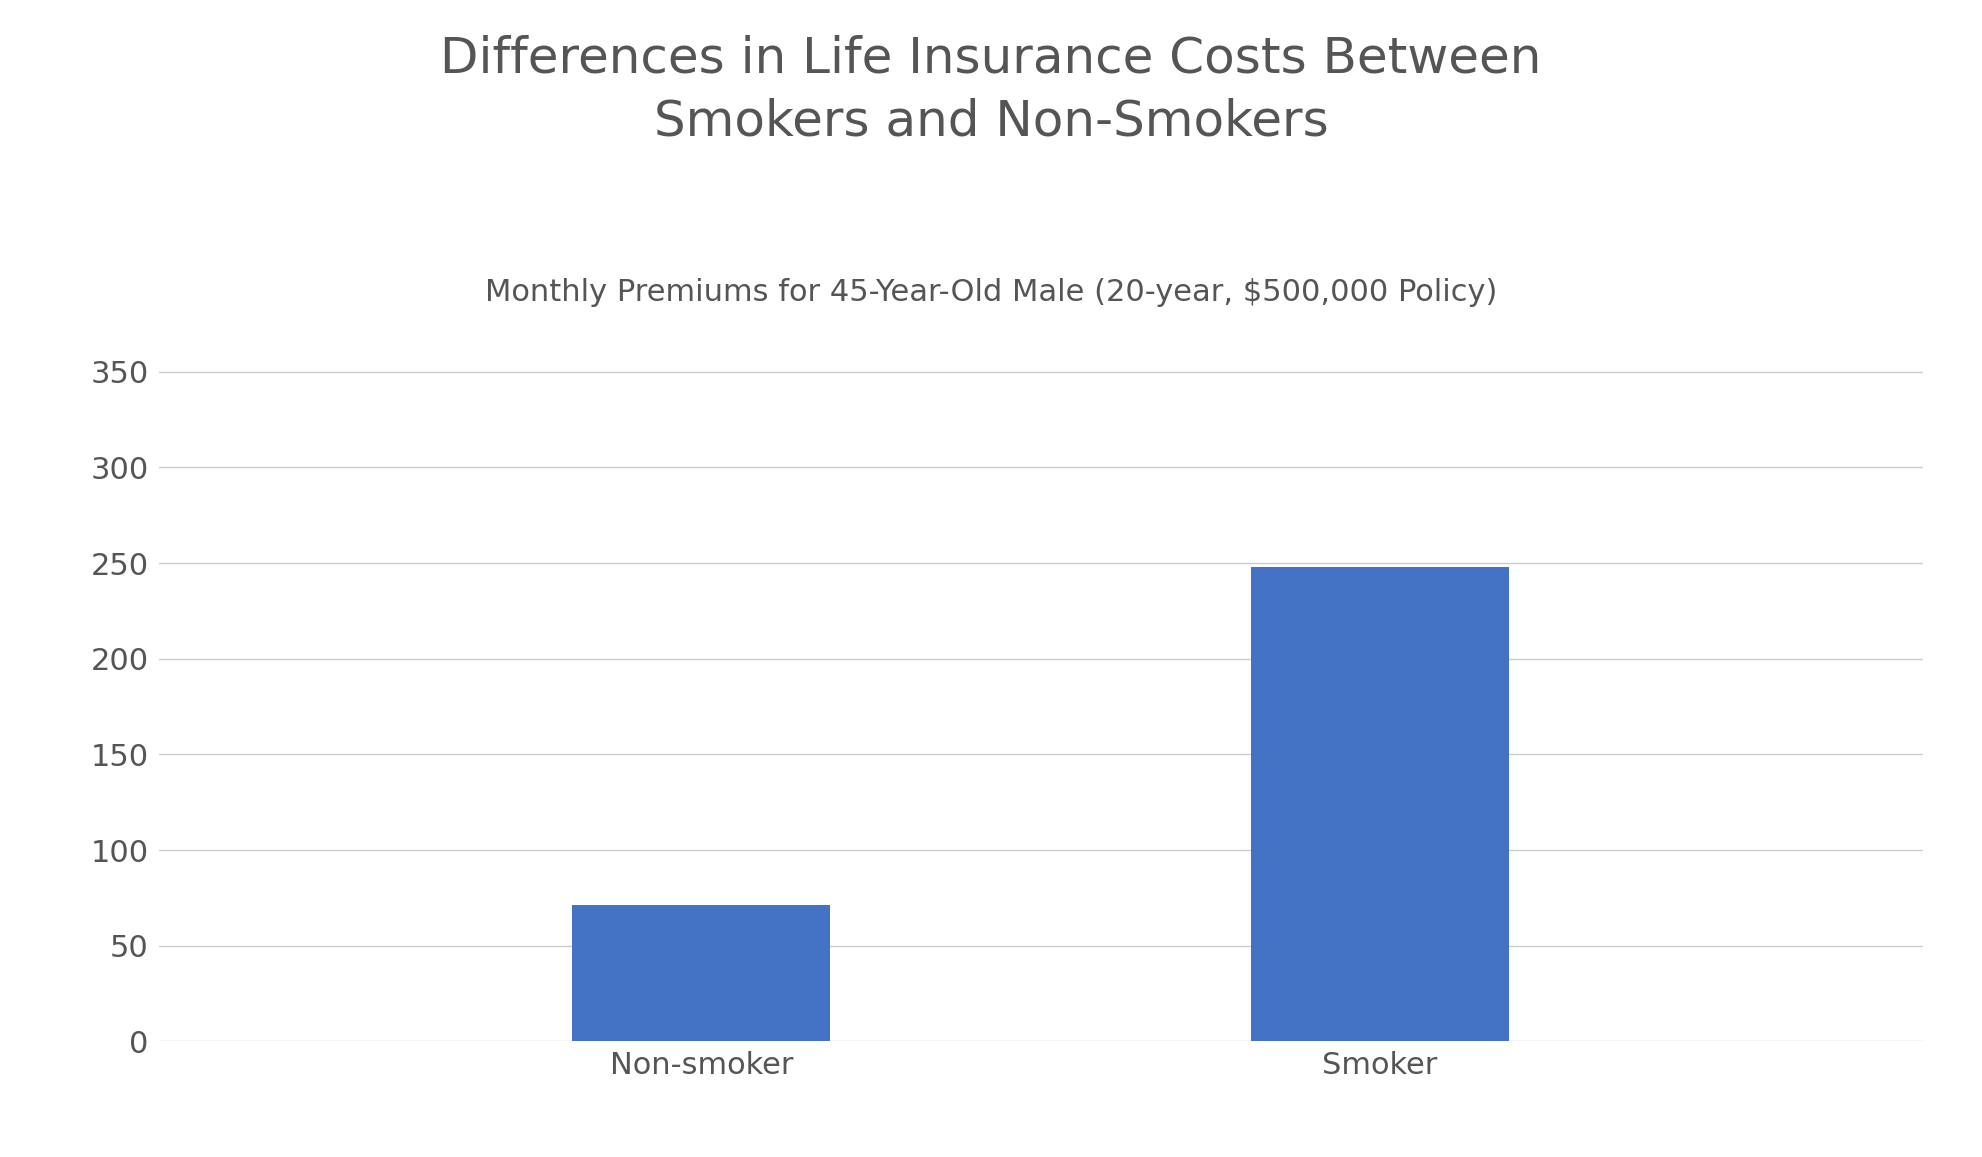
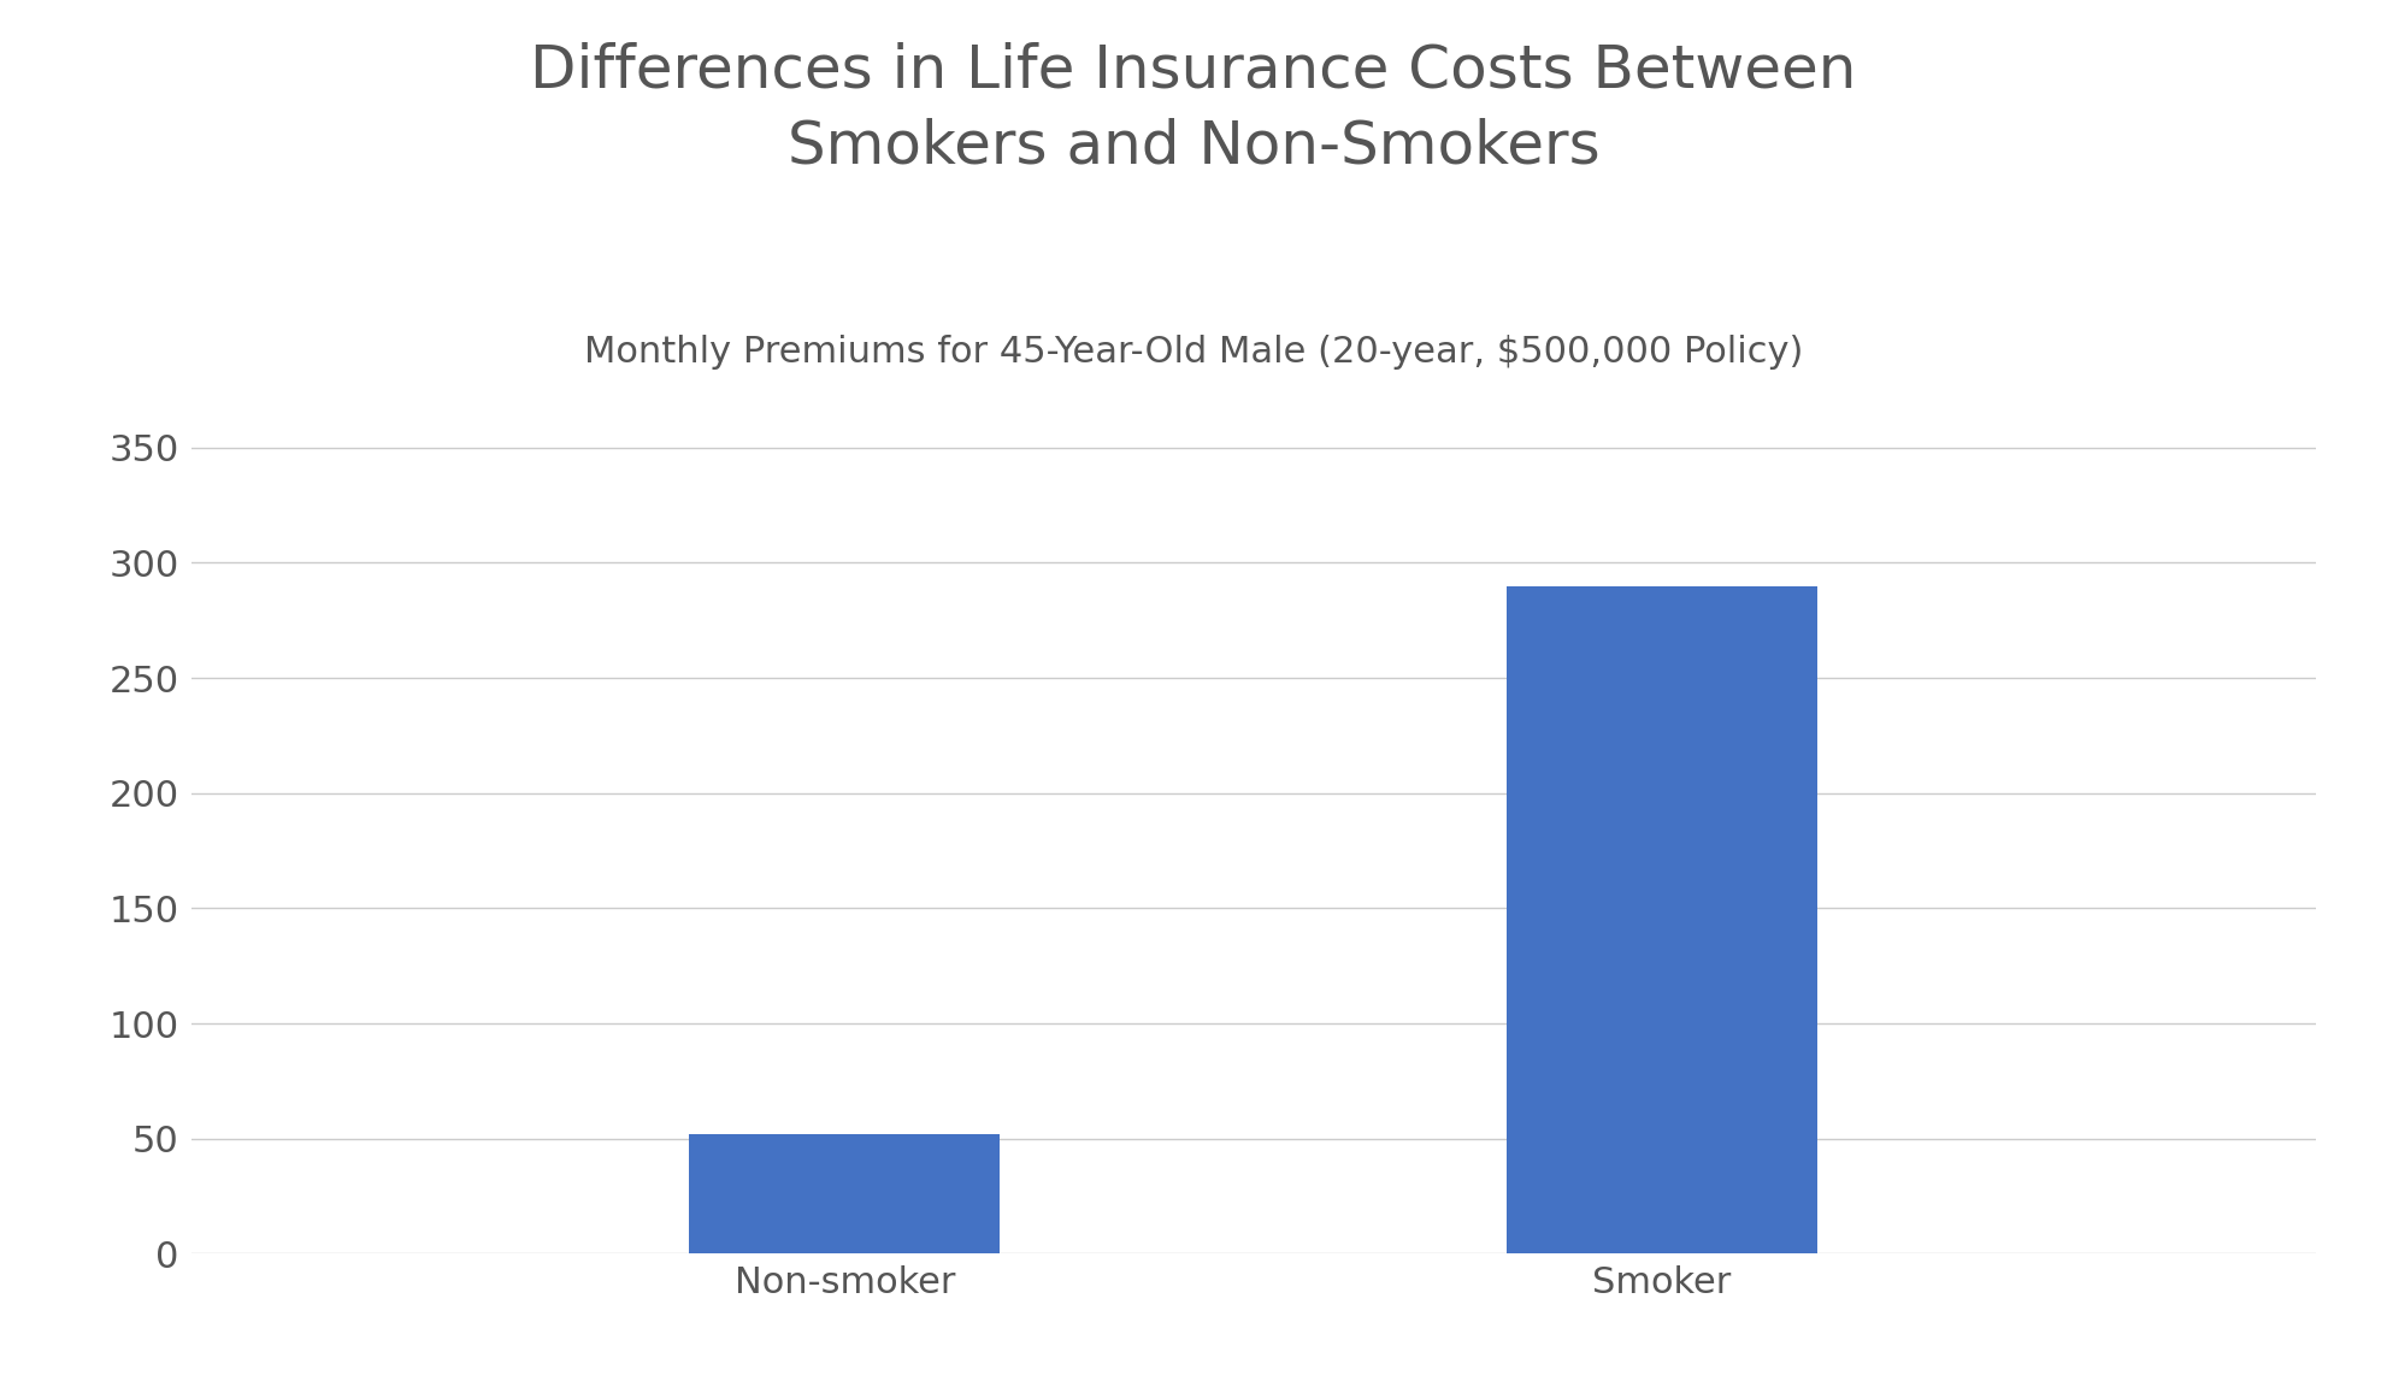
Non-smoker: 71 -> 52
Smoker: 248 -> 290
